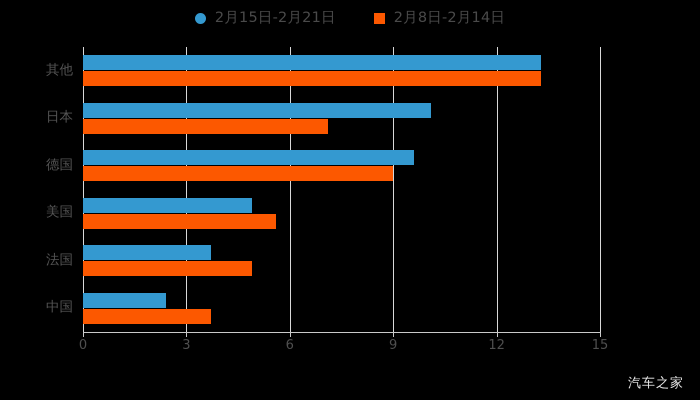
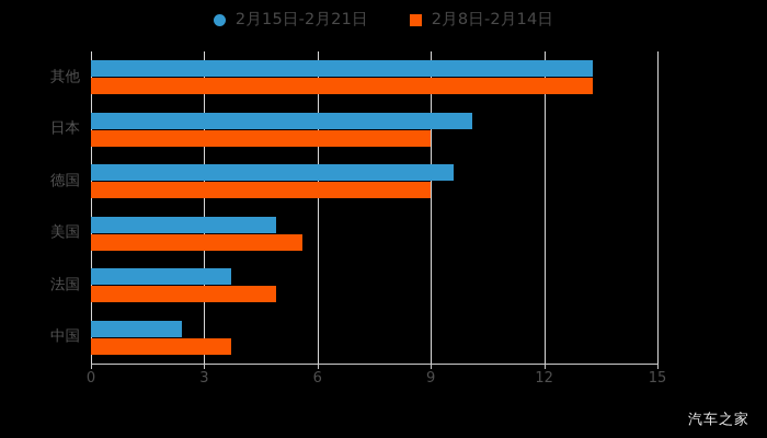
2月8日-2月14日/日本: 7.1 -> 9.0
